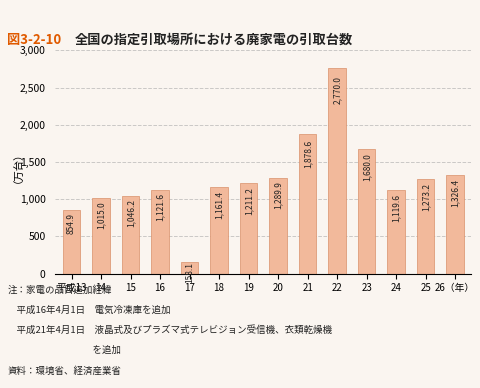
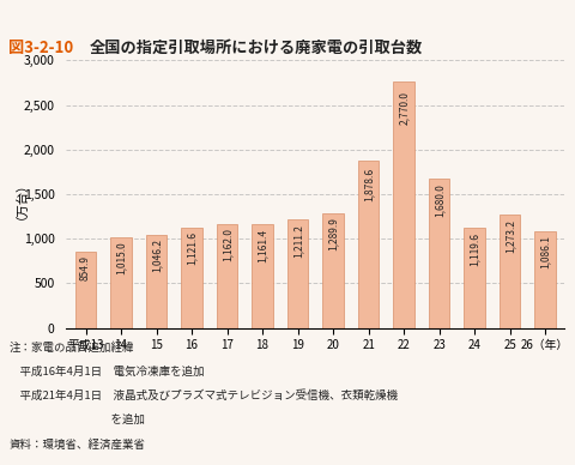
17: 158.1 -> 1,162.0
26（年）: 1,326.4 -> 1,086.1
